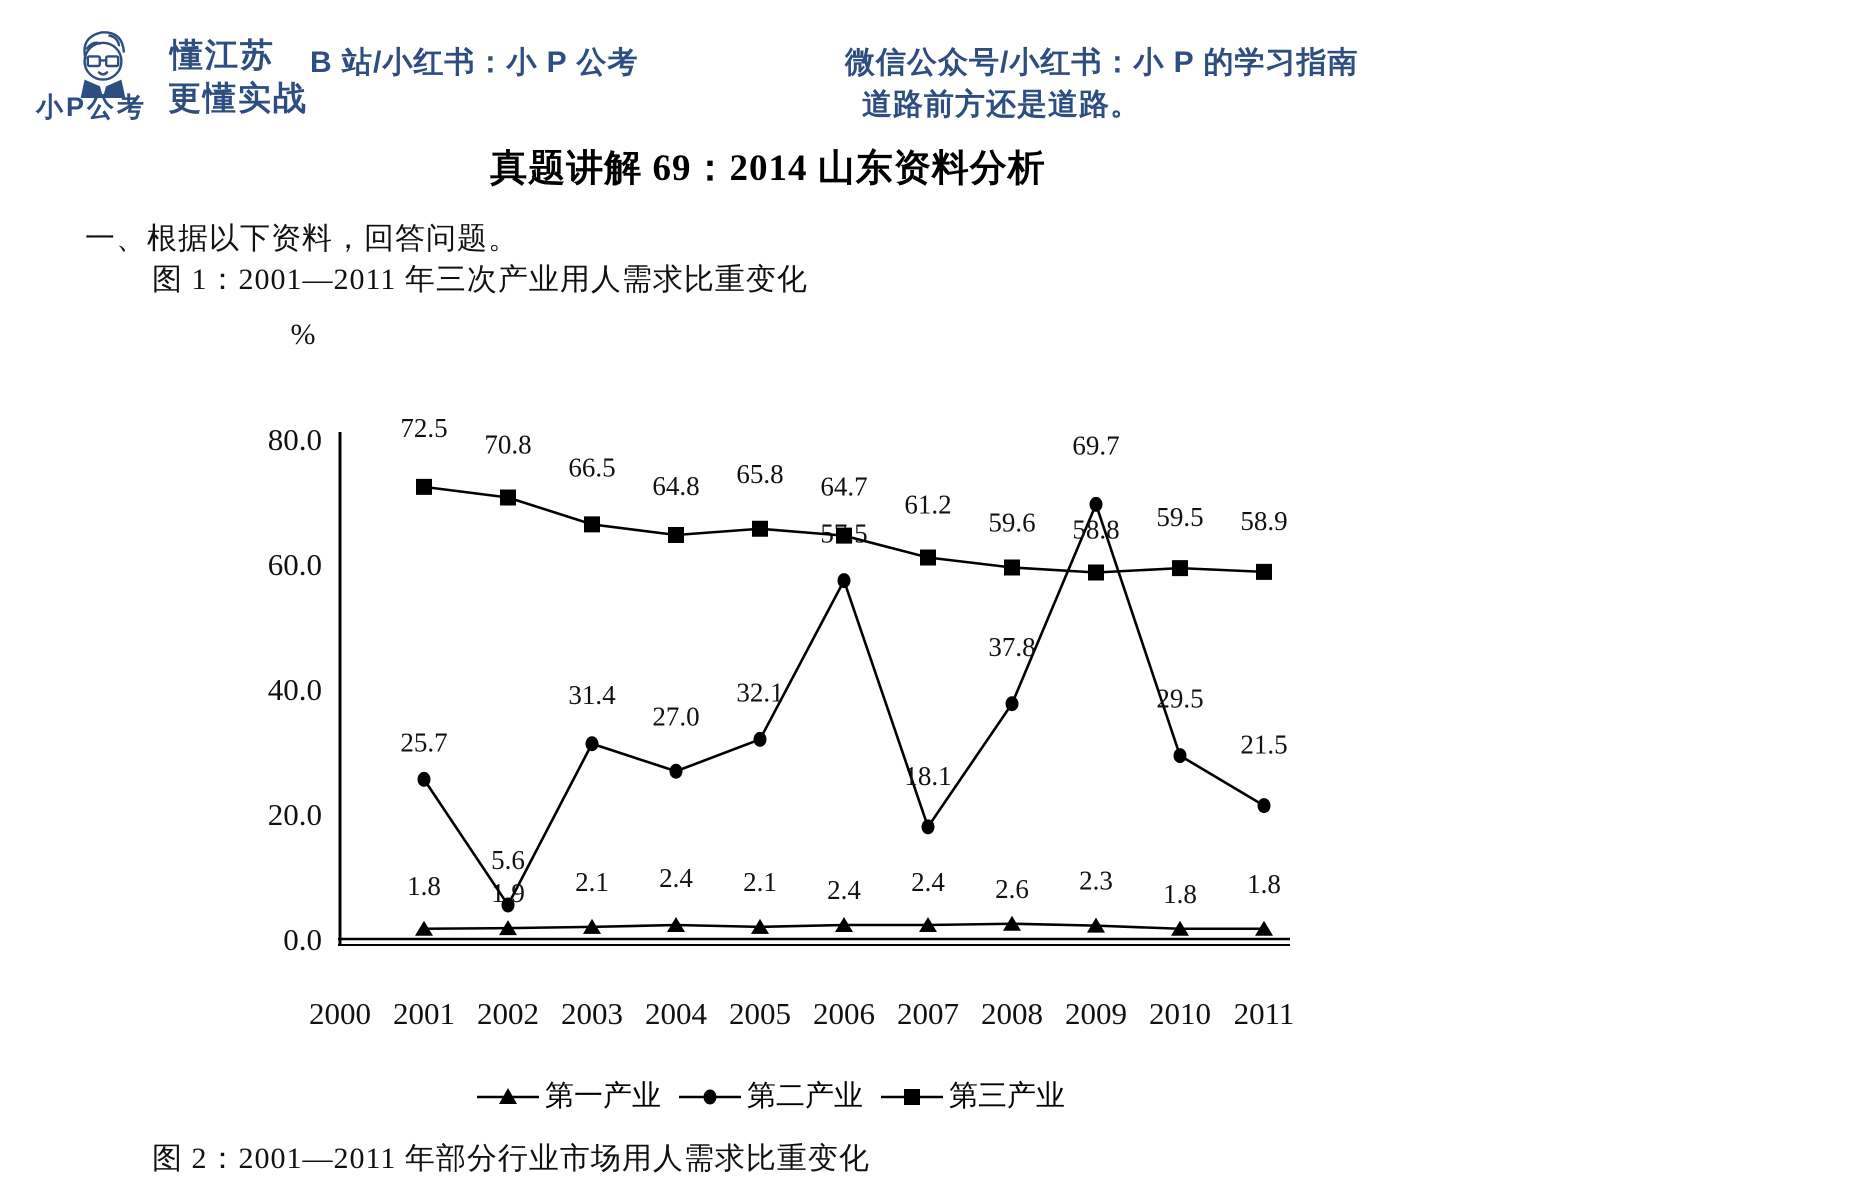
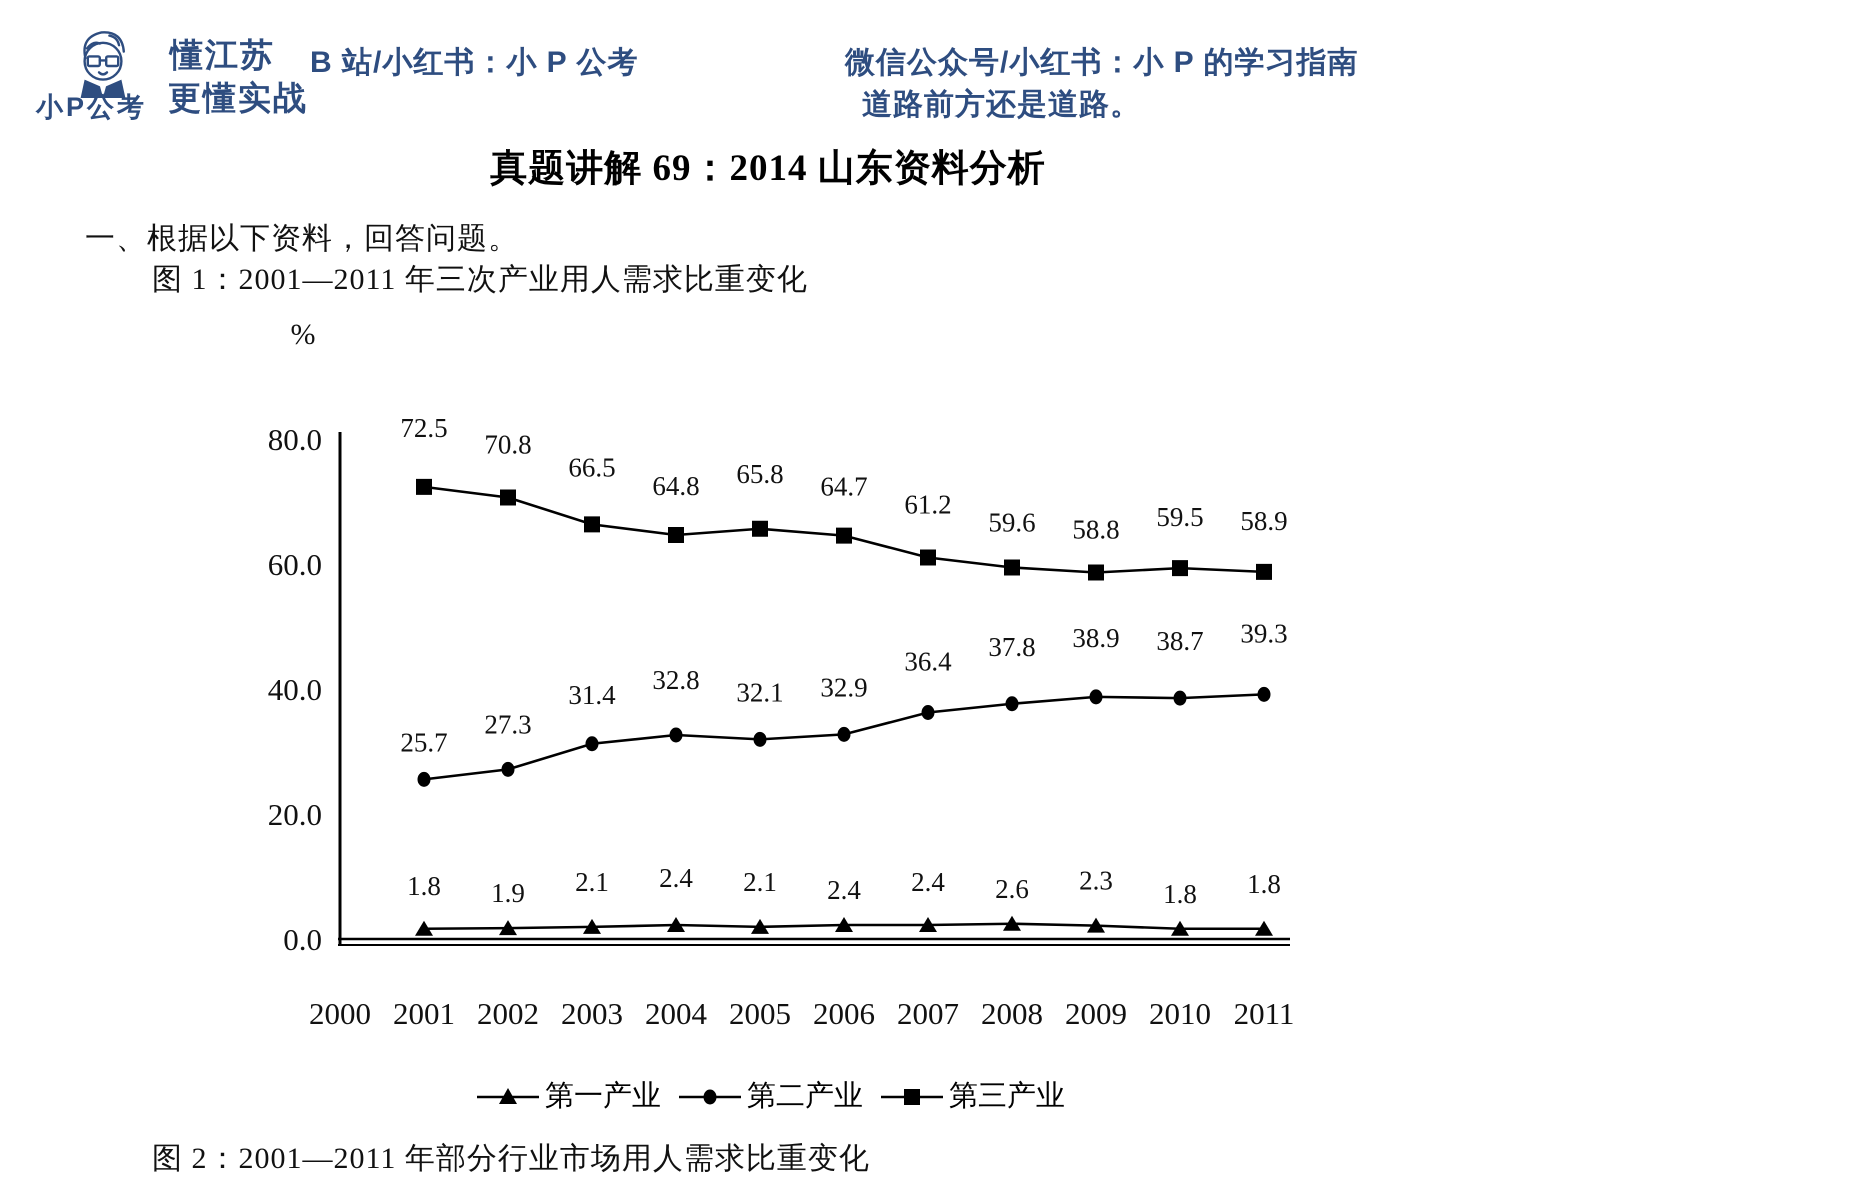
第二产业/2002: 5.6 -> 27.3
第二产业/2004: 27.0 -> 32.8
第二产业/2006: 57.5 -> 32.9
第二产业/2007: 18.1 -> 36.4
第二产业/2009: 69.7 -> 38.9
第二产业/2010: 29.5 -> 38.7
第二产业/2011: 21.5 -> 39.3
